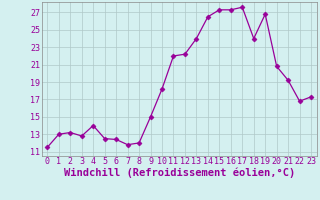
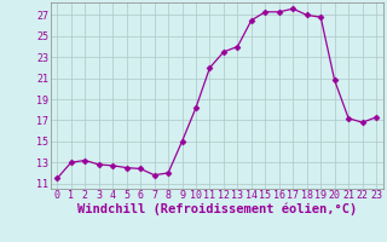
4: 14.0 -> 12.7
12: 22.2 -> 23.5
18: 24.0 -> 27.0
21: 19.2 -> 17.2
